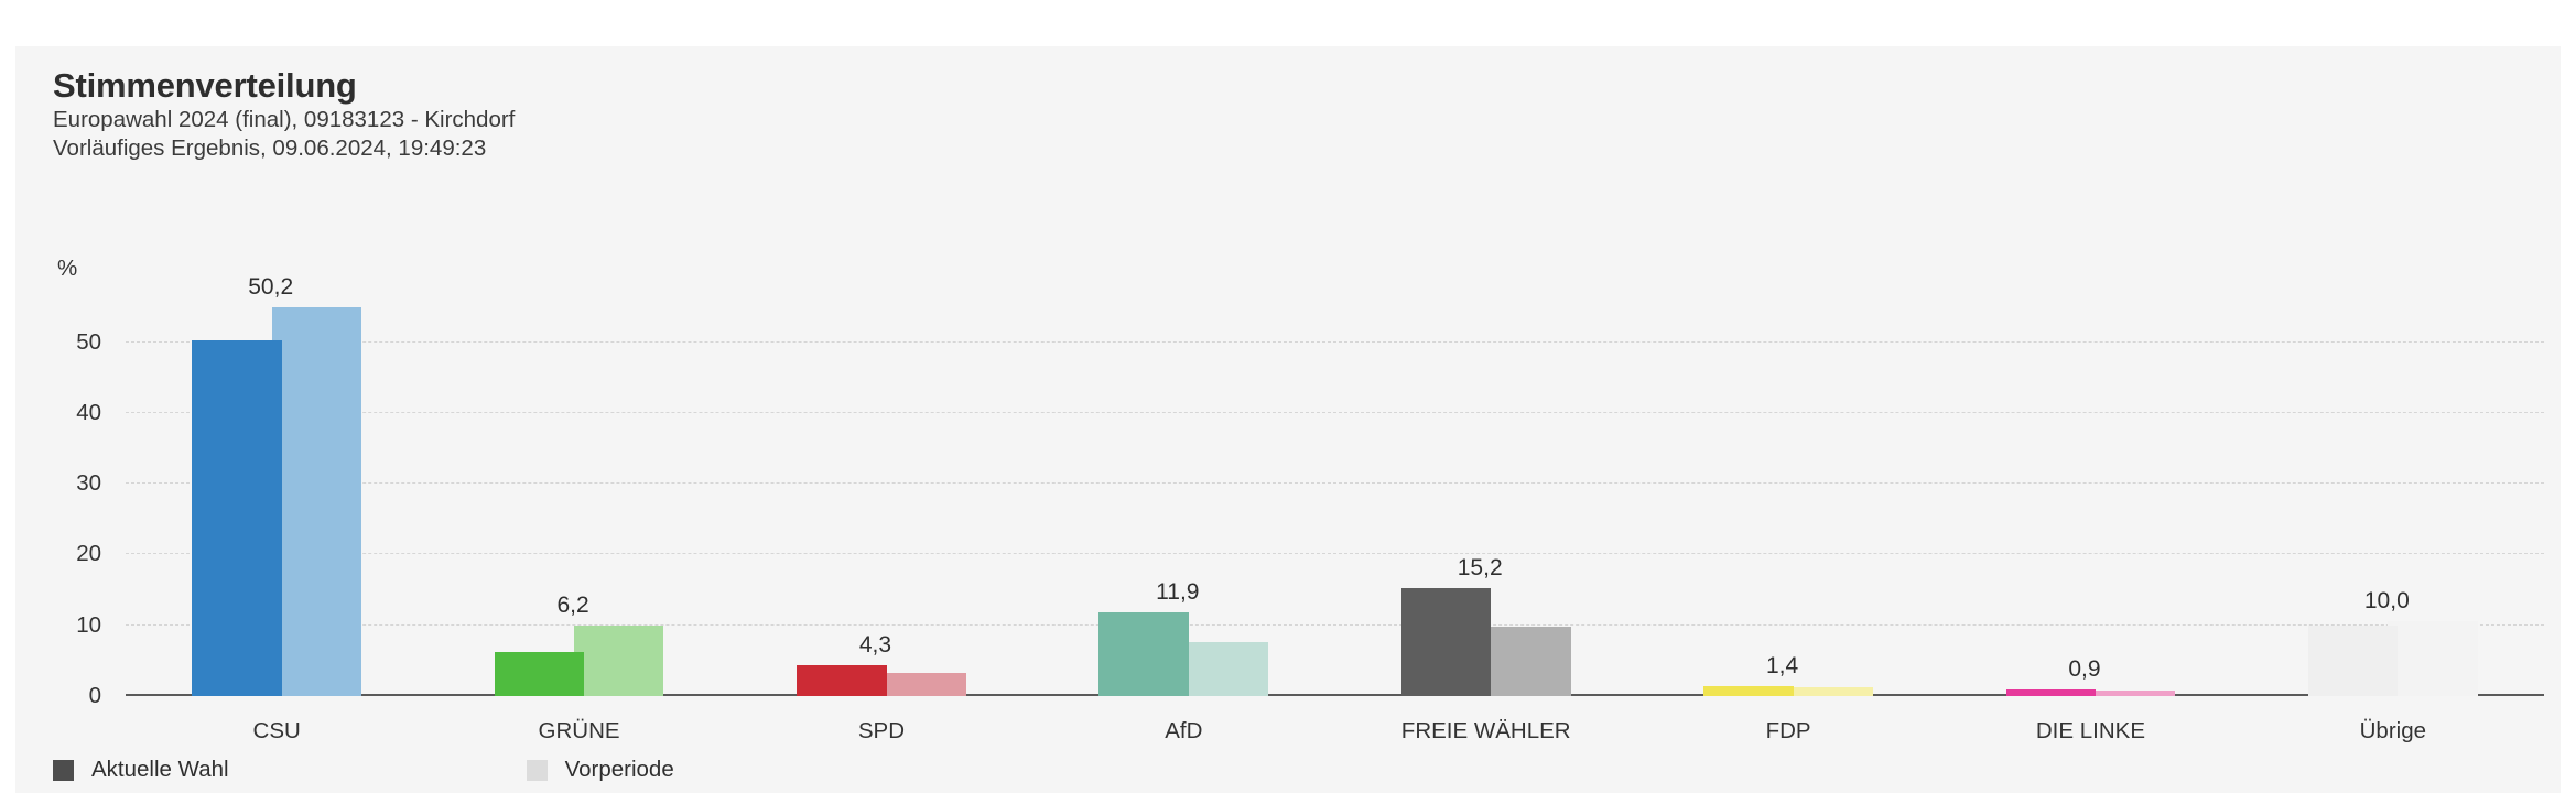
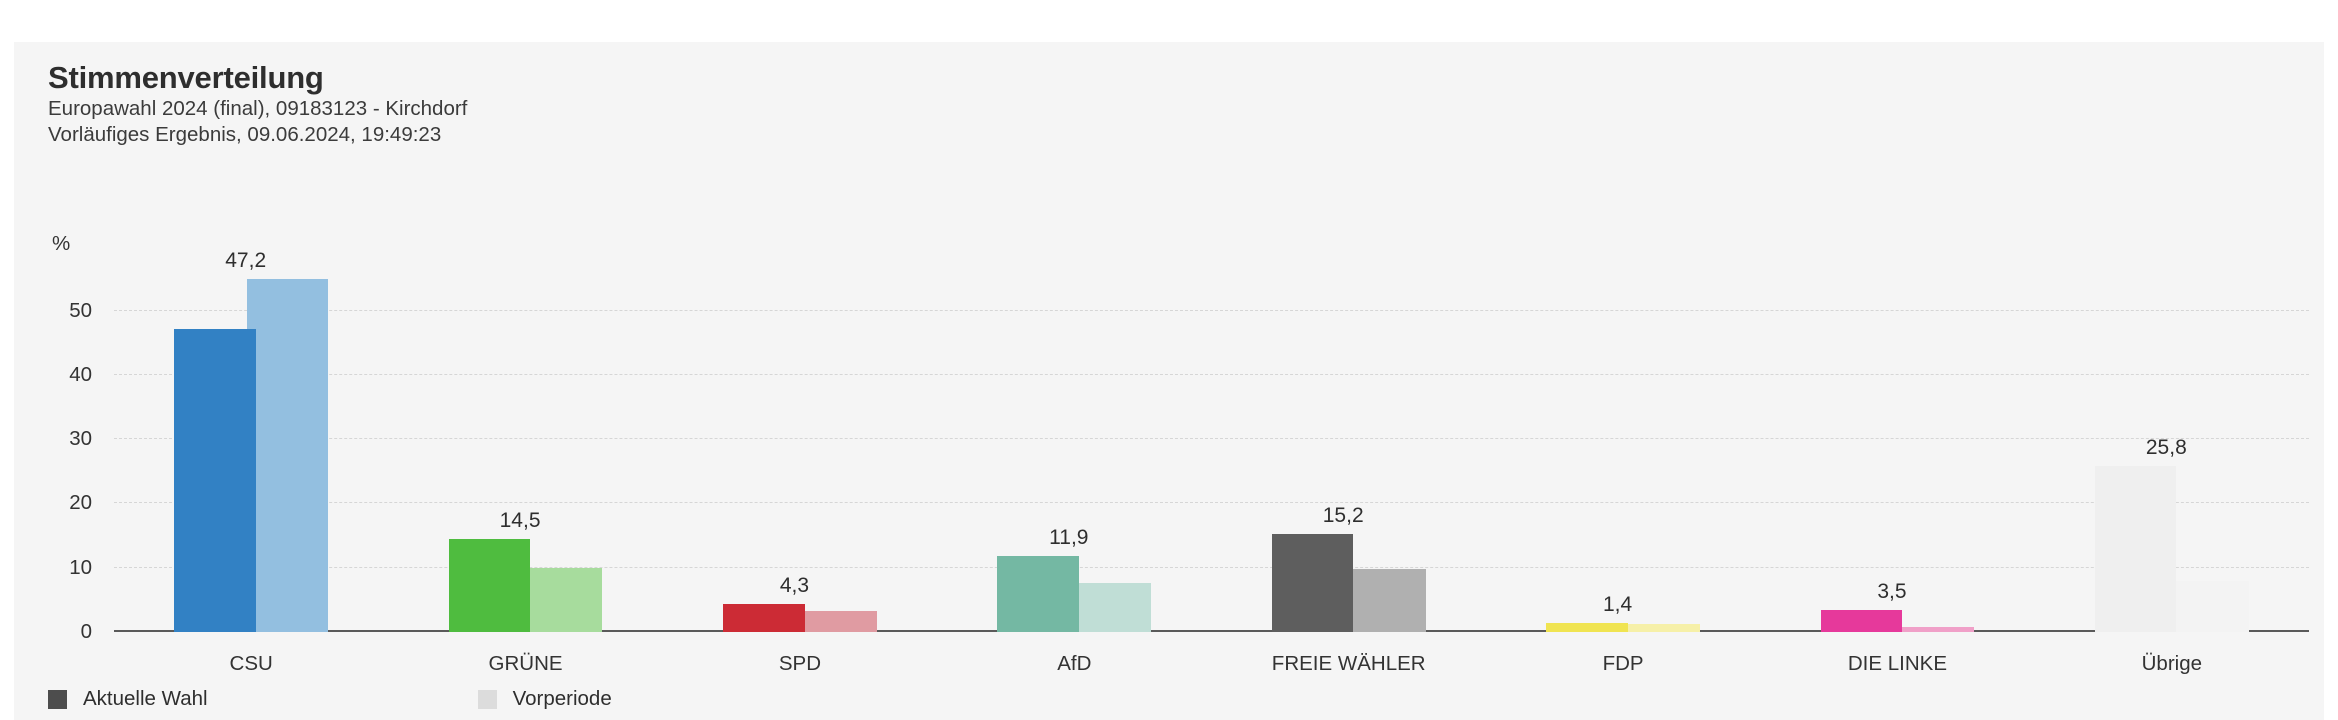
Aktuelle Wahl/CSU: 50,2 -> 47,2
Aktuelle Wahl/GRÜNE: 6,2 -> 14,5
Aktuelle Wahl/DIE LINKE: 0,9 -> 3,5
Aktuelle Wahl/Übrige: 10,0 -> 25,8
Vorperiode/Übrige: 11 -> 8
